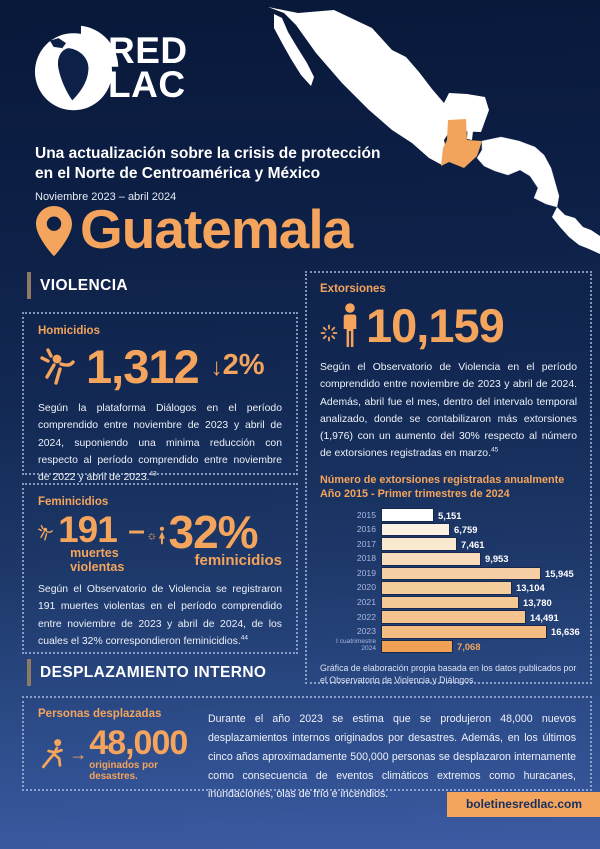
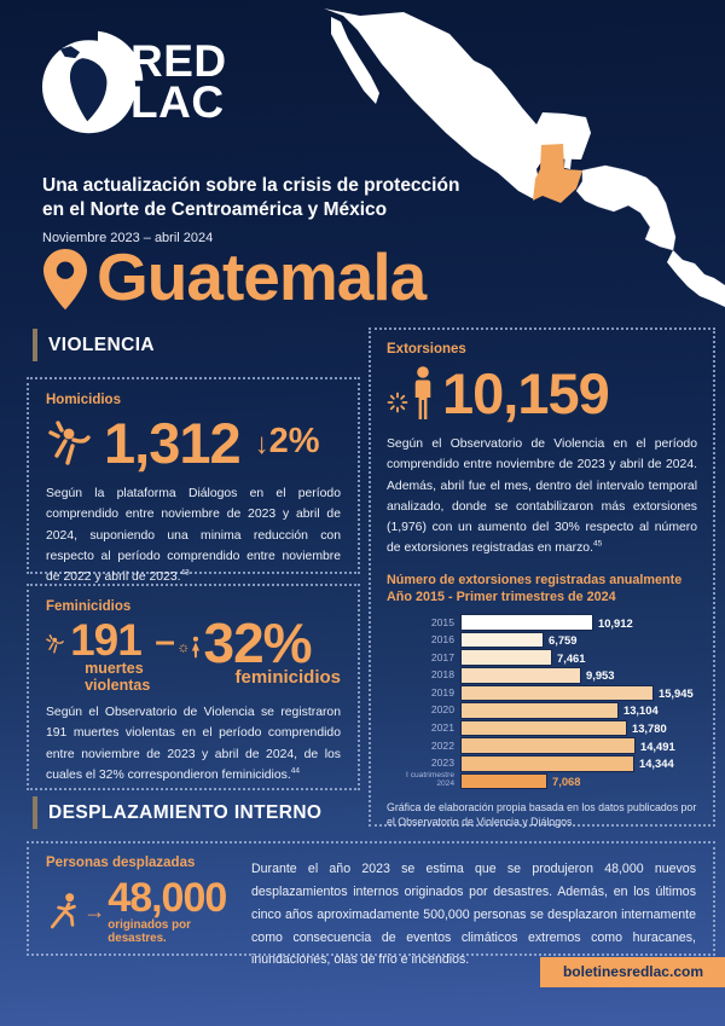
2015: 5,151 -> 10,912
2023: 16,636 -> 14,344
